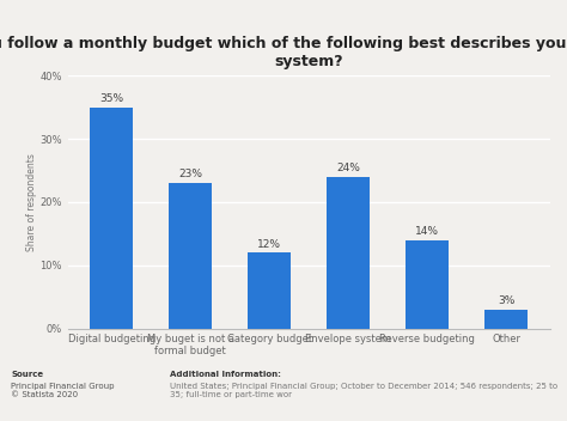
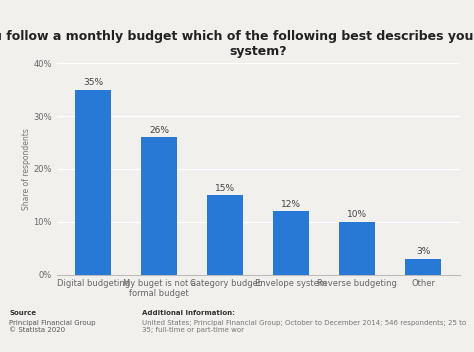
My buget is not a formal budget: 23% -> 26%
Category budget: 12% -> 15%
Envelope system: 24% -> 12%
Reverse budgeting: 14% -> 10%
